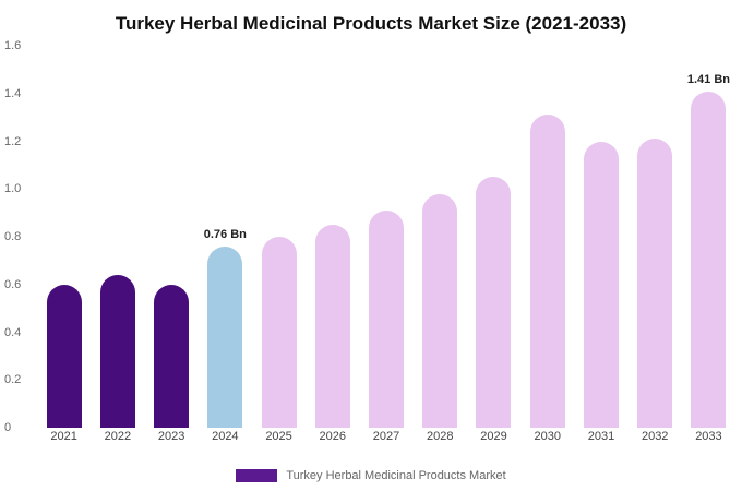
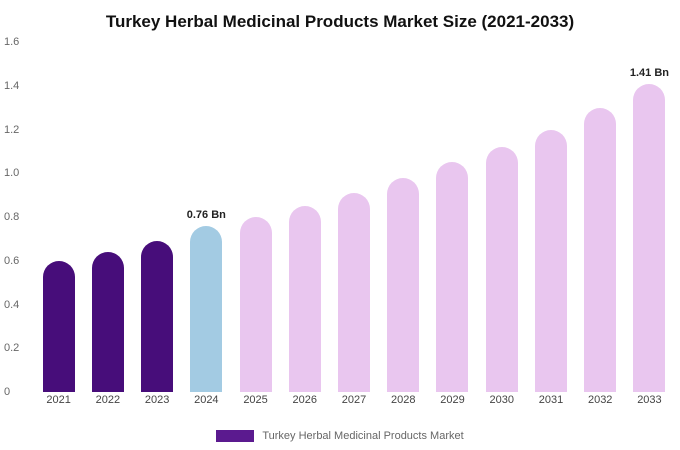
2023: 0.60 -> 0.69
2030: 1.31 -> 1.12
2032: 1.21 -> 1.30
